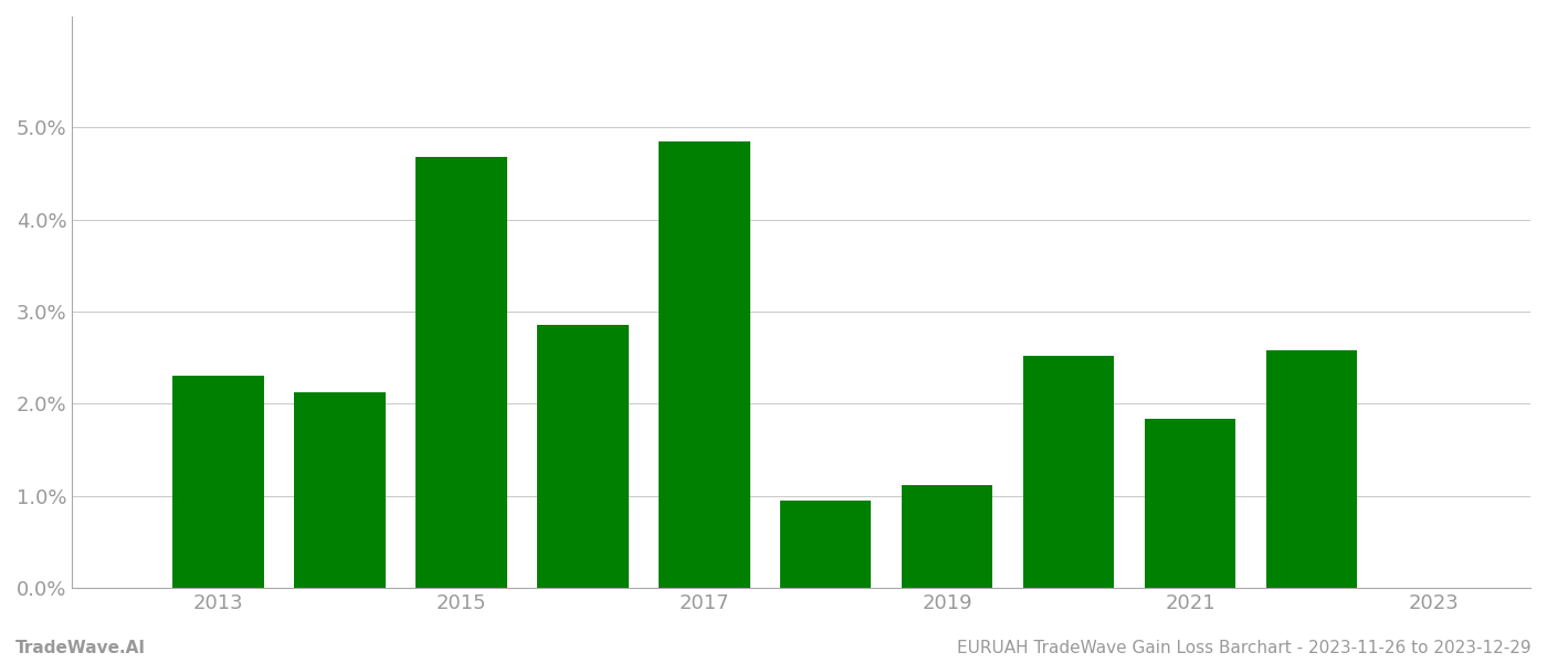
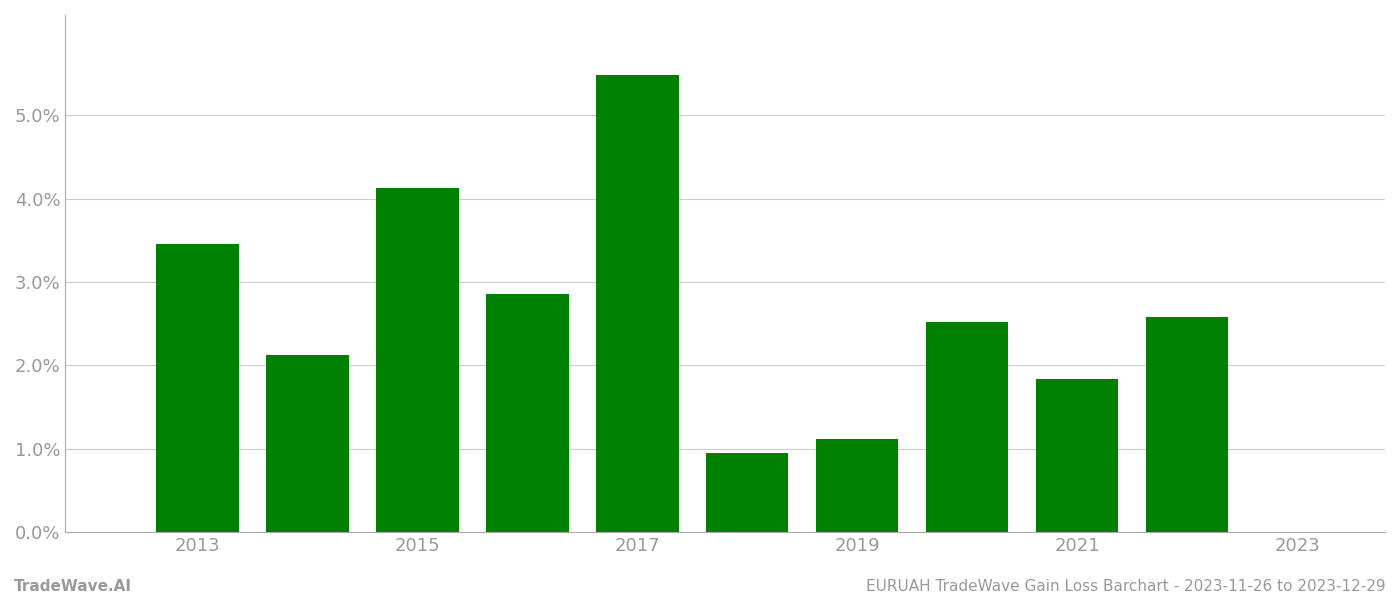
2013: 2.30% -> 3.45%
2015: 4.68% -> 4.12%
2017: 4.84% -> 5.48%
